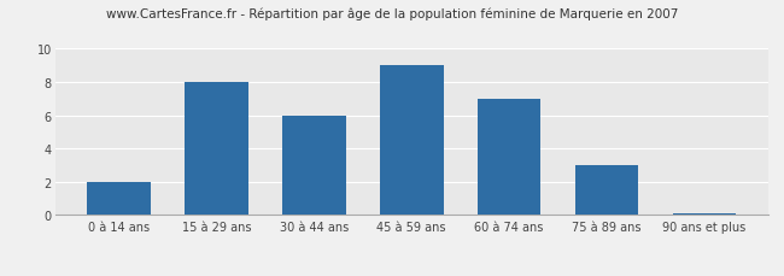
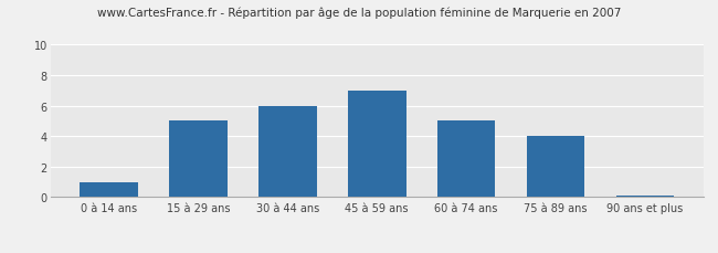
0 à 14 ans: 2.0 -> 1.0
15 à 29 ans: 8.0 -> 5.0
45 à 59 ans: 9.0 -> 7.0
60 à 74 ans: 7.0 -> 5.0
75 à 89 ans: 3.0 -> 4.0
